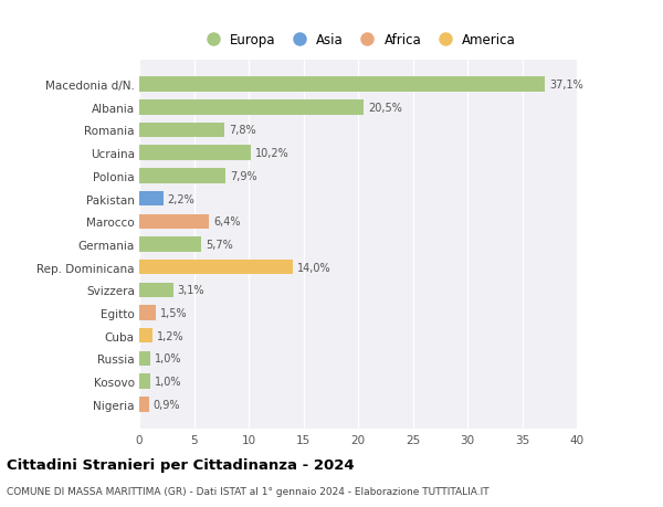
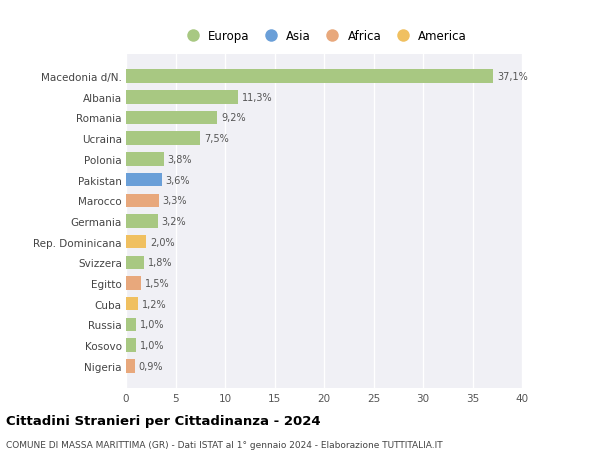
Albania: 20,5% -> 11,3%
Romania: 7,8% -> 9,2%
Ucraina: 10,2% -> 7,5%
Polonia: 7,9% -> 3,8%
Pakistan: 2,2% -> 3,6%
Marocco: 6,4% -> 3,3%
Germania: 5,7% -> 3,2%
Rep. Dominicana: 14,0% -> 2,0%
Svizzera: 3,1% -> 1,8%
